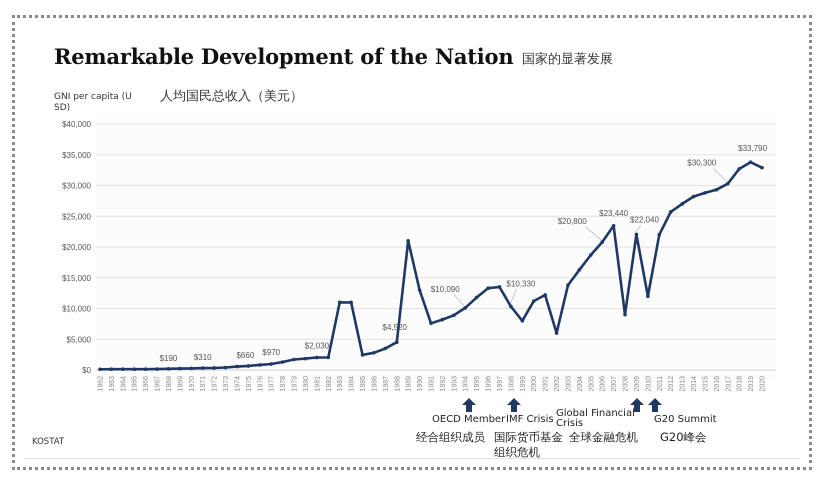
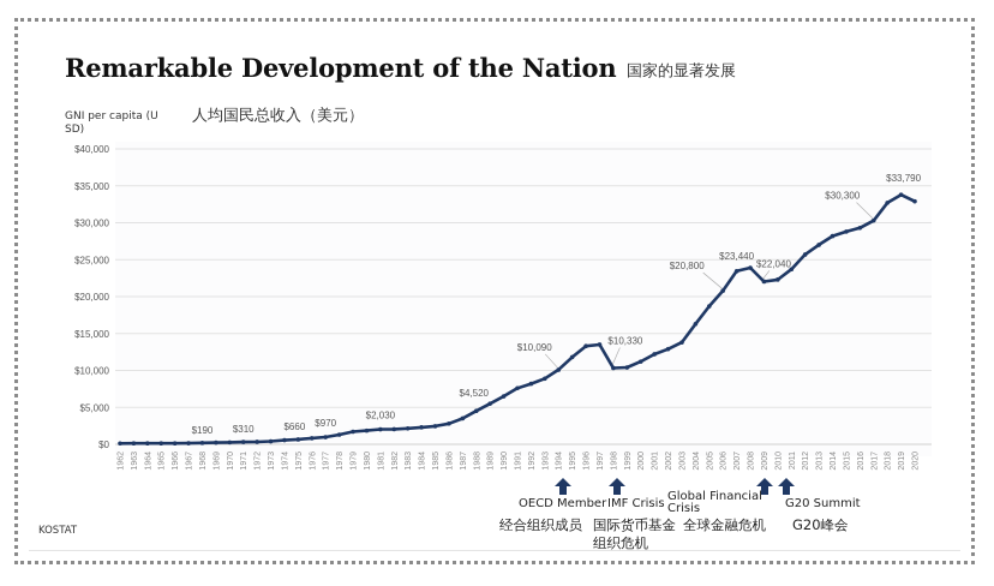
1983: $11000 -> $2000
1984: $11000 -> $2000
1989: $21000 -> $6000
1990: $13000 -> $6000
1999: $8000 -> $10000
2002: $6000 -> $13000
2008: $9000 -> $24000
2010: $12000 -> $22000
2011: $22000 -> $24000
